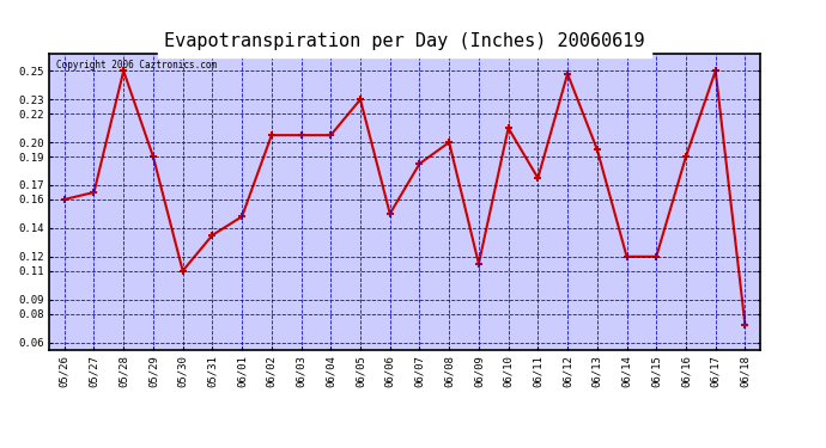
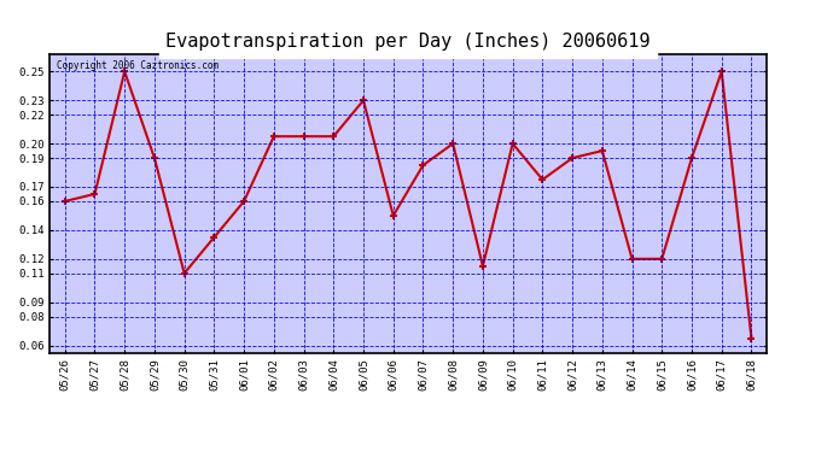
06/01: 0.148 -> 0.160
06/10: 0.210 -> 0.200
06/12: 0.248 -> 0.190
06/18: 0.072 -> 0.065
